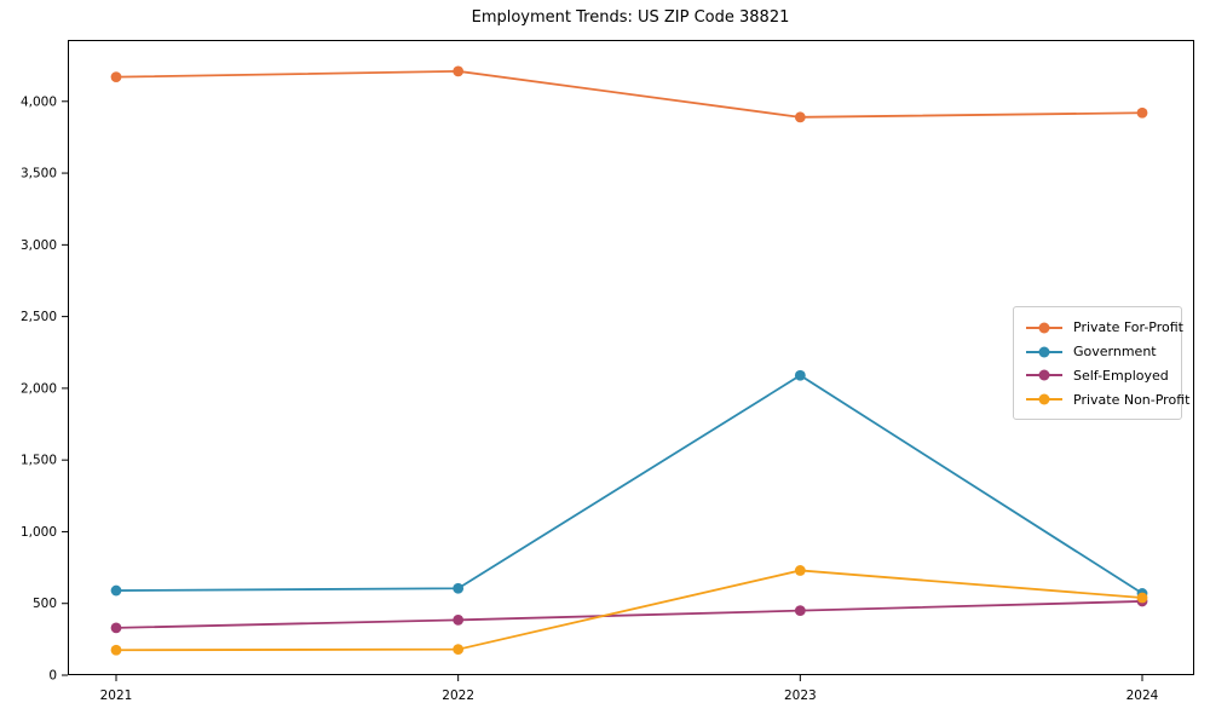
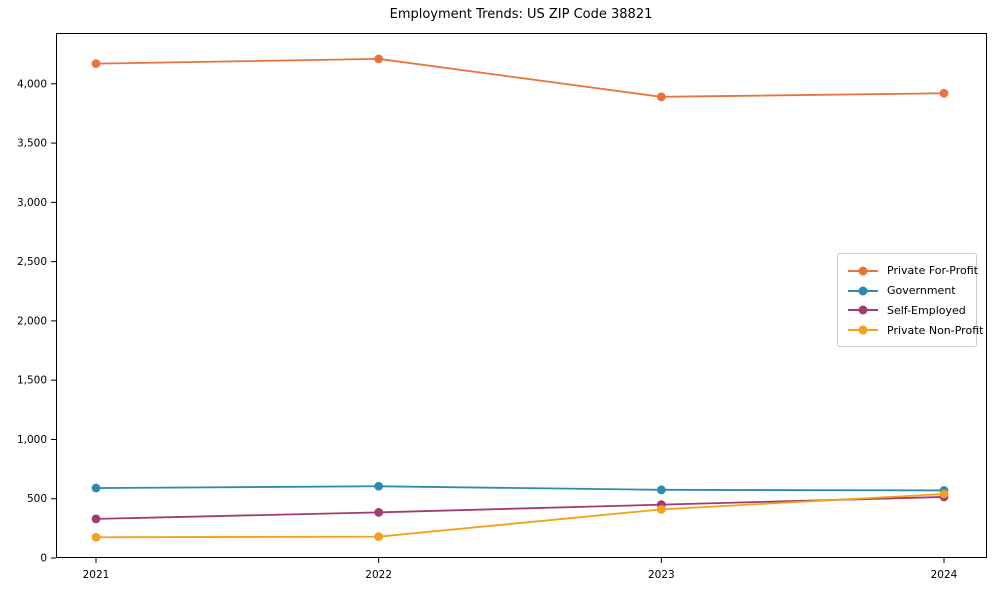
Government/2023: 2090 -> 580
Private Non-Profit/2023: 730 -> 410
